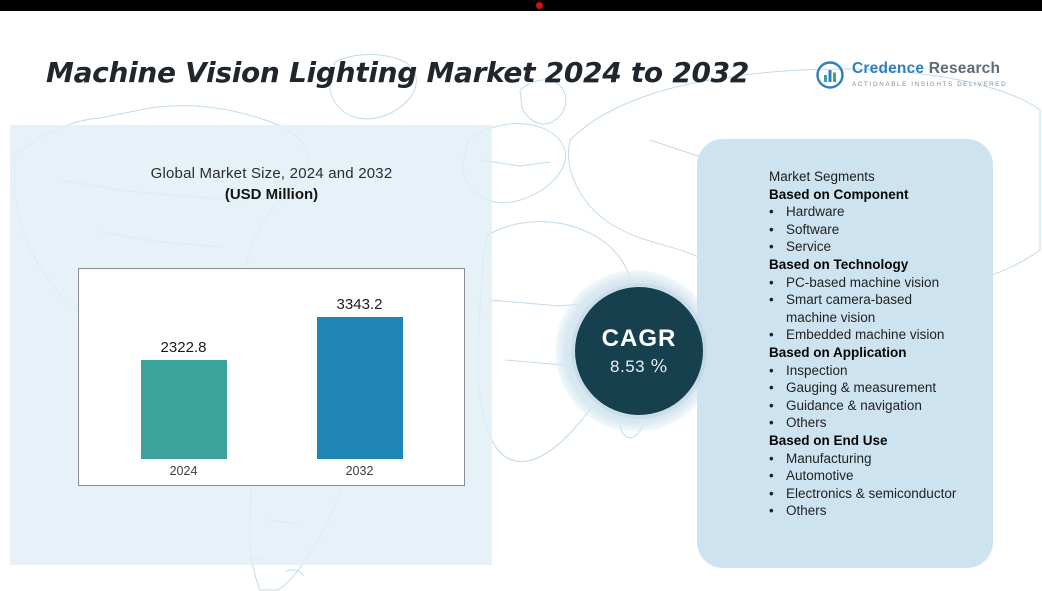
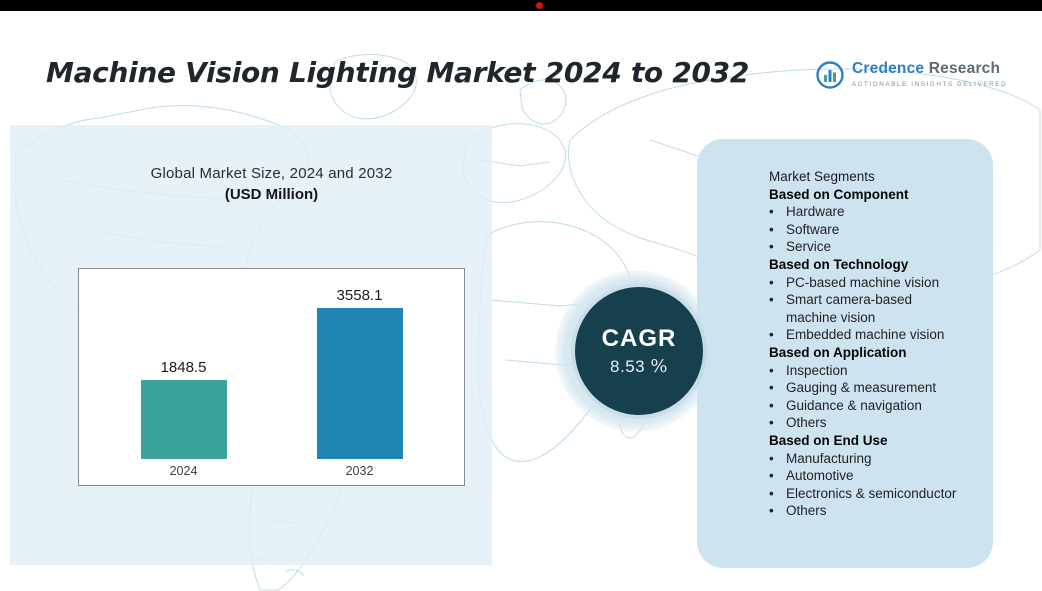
2024: 2322.8 -> 1848.5
2032: 3343.2 -> 3558.1
